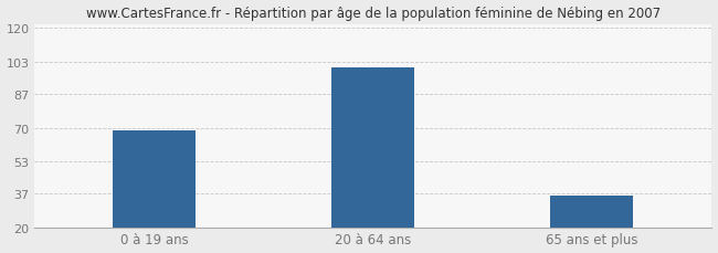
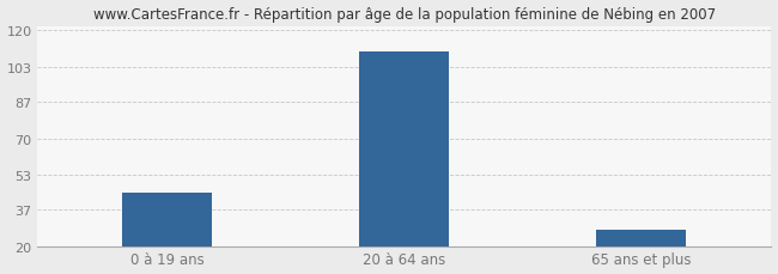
0 à 19 ans: 69 -> 45
20 à 64 ans: 100 -> 110
65 ans et plus: 36 -> 28
